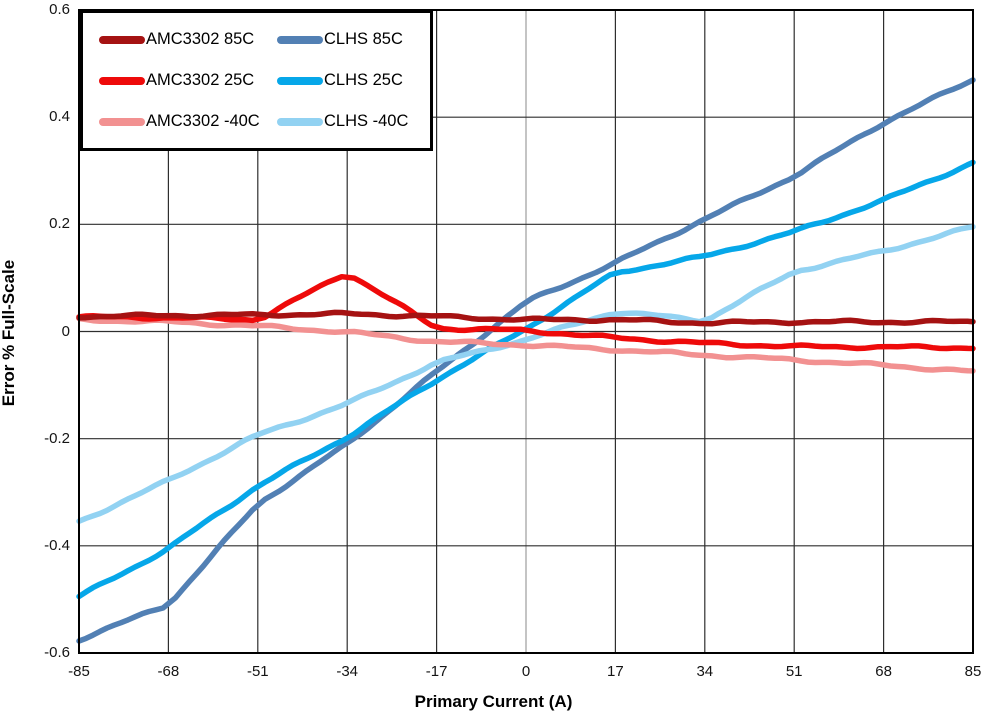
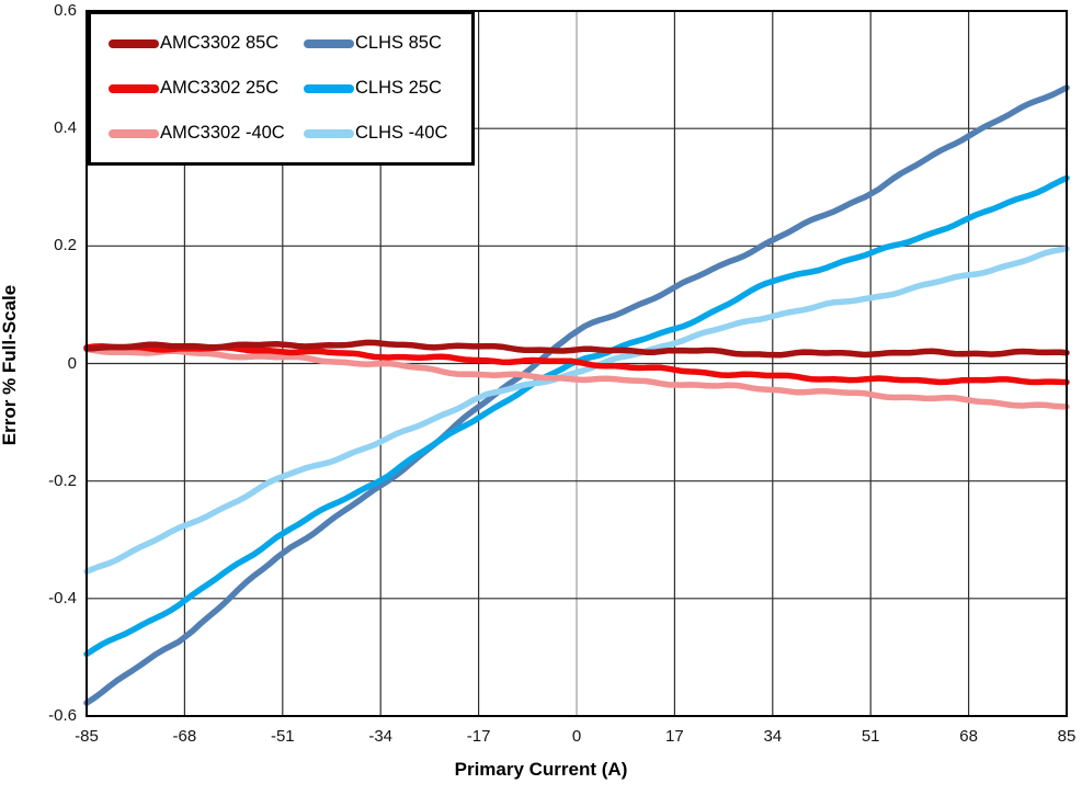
CLHS 85C/-68: -0.51 -> -0.47
AMC3302 25C/-34: 0.11 -> 0.01
CLHS 25C/17: 0.11 -> 0.06
CLHS -40C/34: 0.02 -> 0.08
